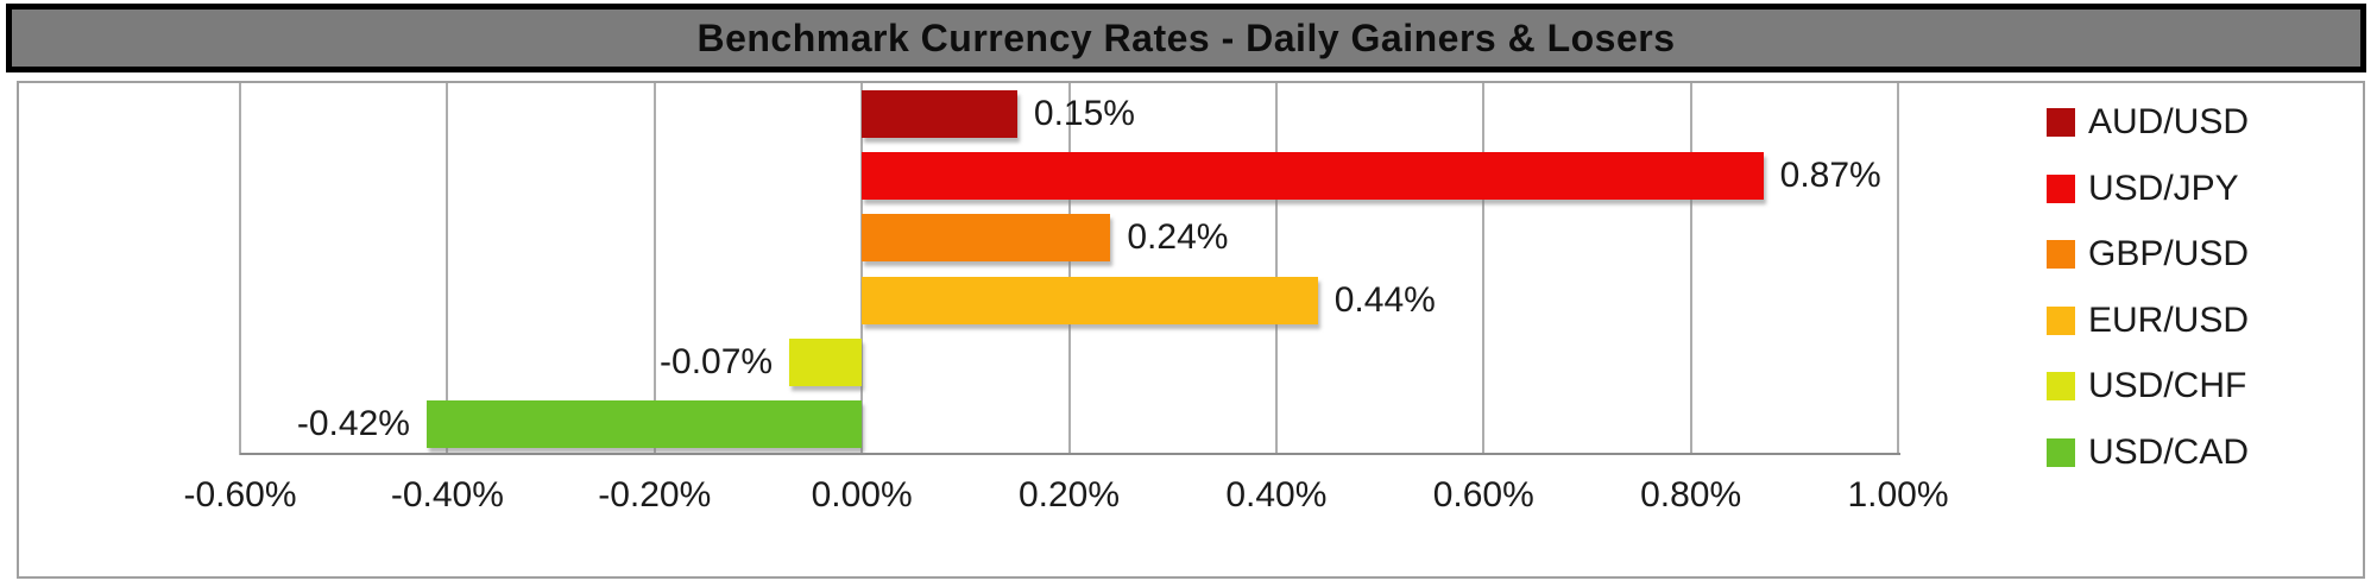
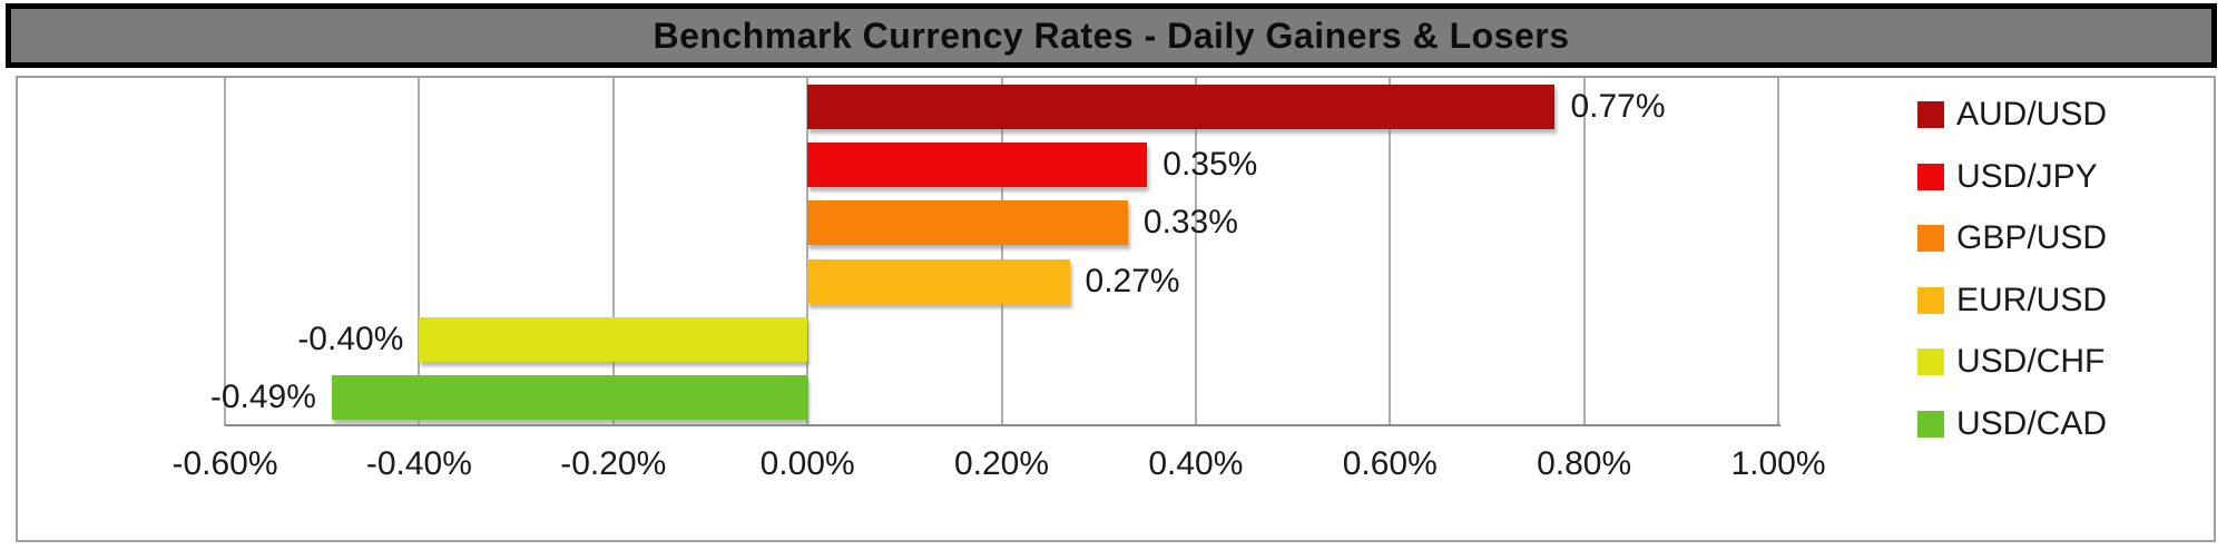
AUD/USD: 0.15% -> 0.77%
USD/JPY: 0.87% -> 0.35%
GBP/USD: 0.24% -> 0.33%
EUR/USD: 0.44% -> 0.27%
USD/CHF: -0.07% -> -0.40%
USD/CAD: -0.42% -> -0.49%
